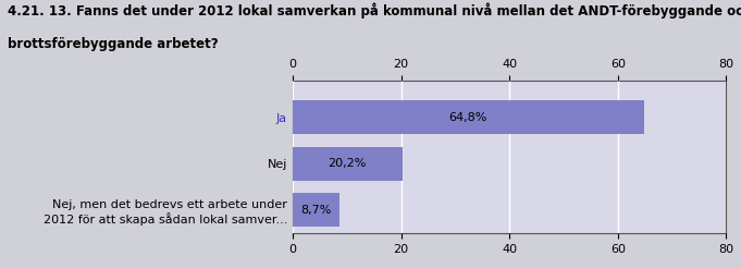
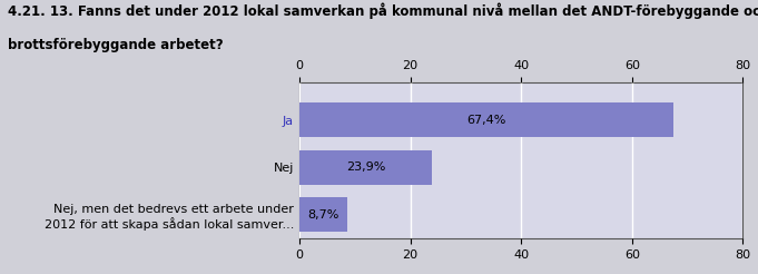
Ja: 64,8% -> 67,4%
Nej: 20,2% -> 23,9%
